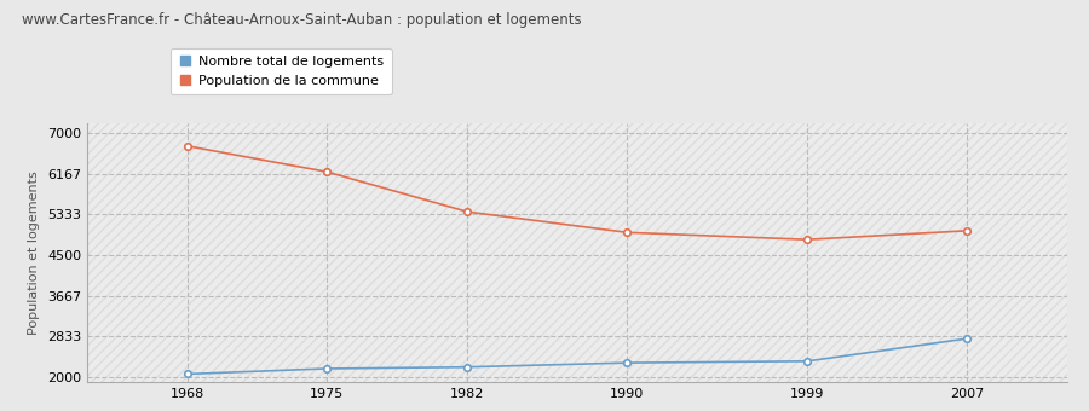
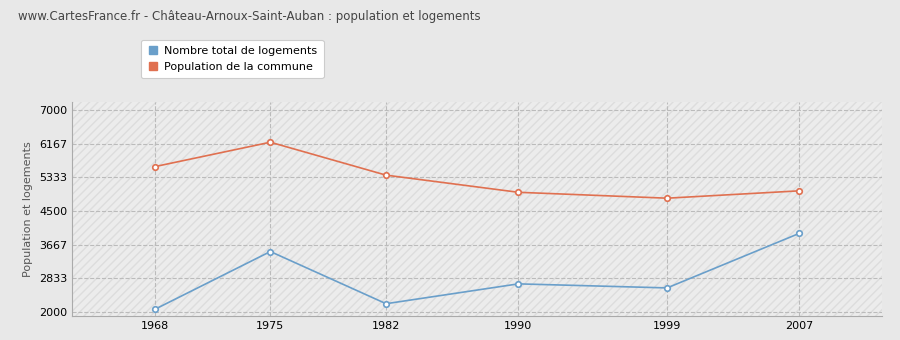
Population de la commune/1968: 6740 -> 5600
Nombre total de logements/1975: 2180 -> 3500
Nombre total de logements/1990: 2300 -> 2700
Nombre total de logements/1999: 2330 -> 2600
Nombre total de logements/2007: 2790 -> 3950
